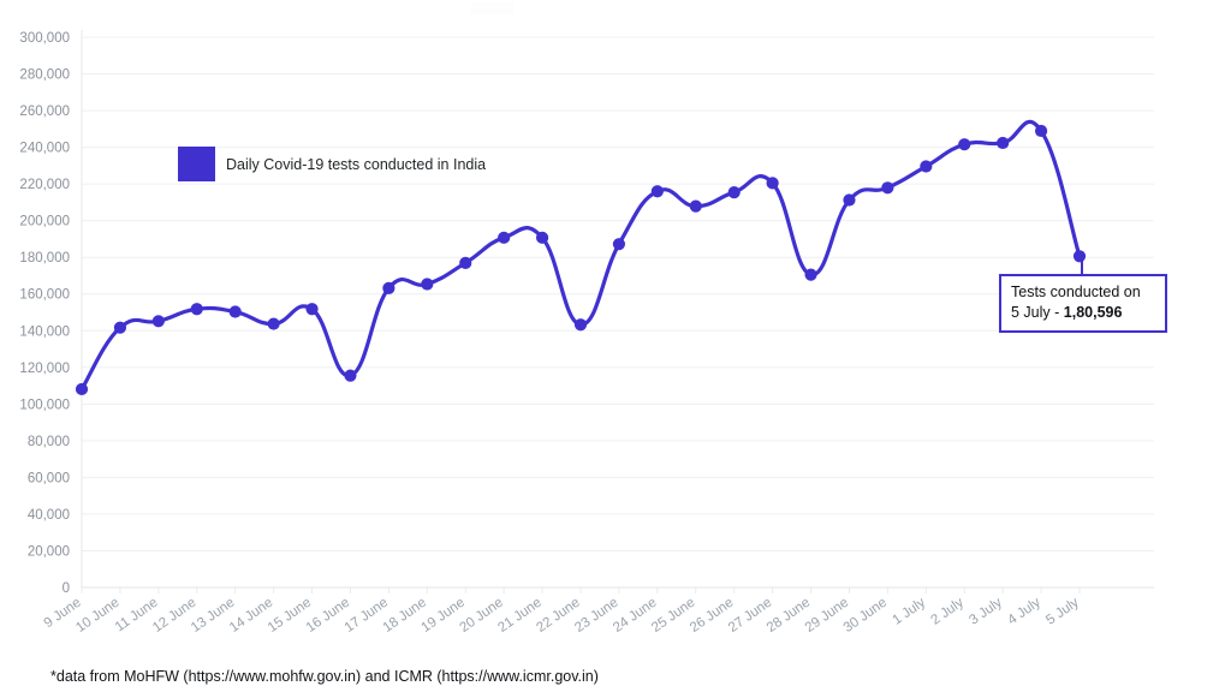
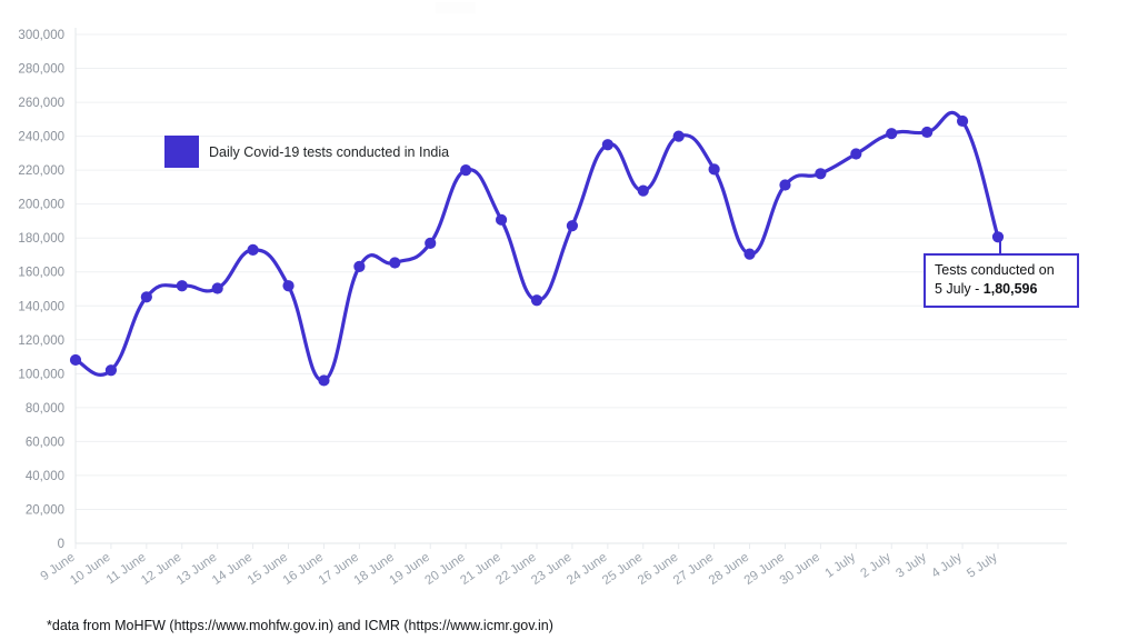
10 June: 142000 -> 102000
14 June: 144000 -> 173000
16 June: 116000 -> 96000
20 June: 191000 -> 220000
24 June: 216000 -> 235000
26 June: 215000 -> 240000
